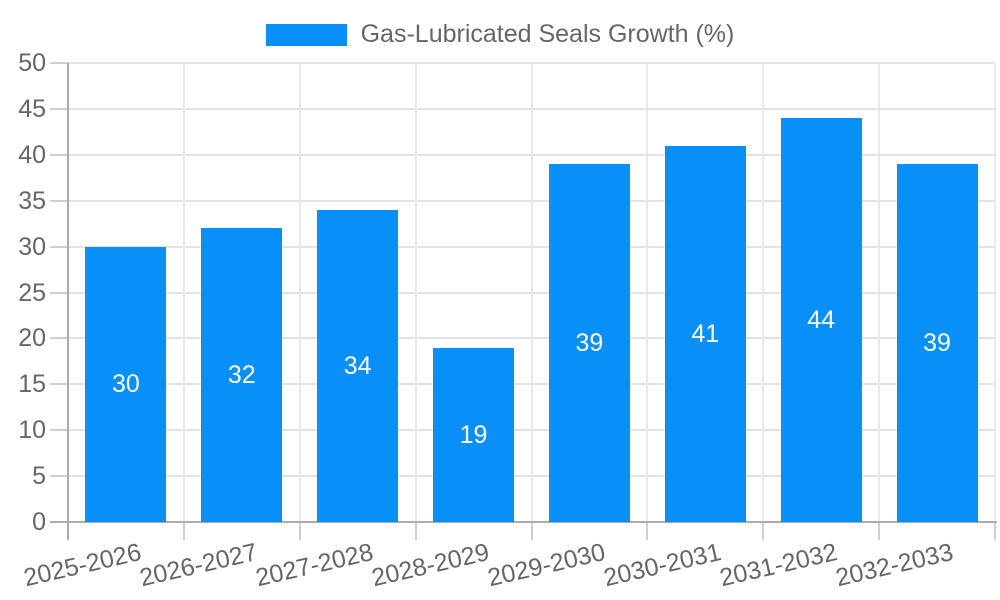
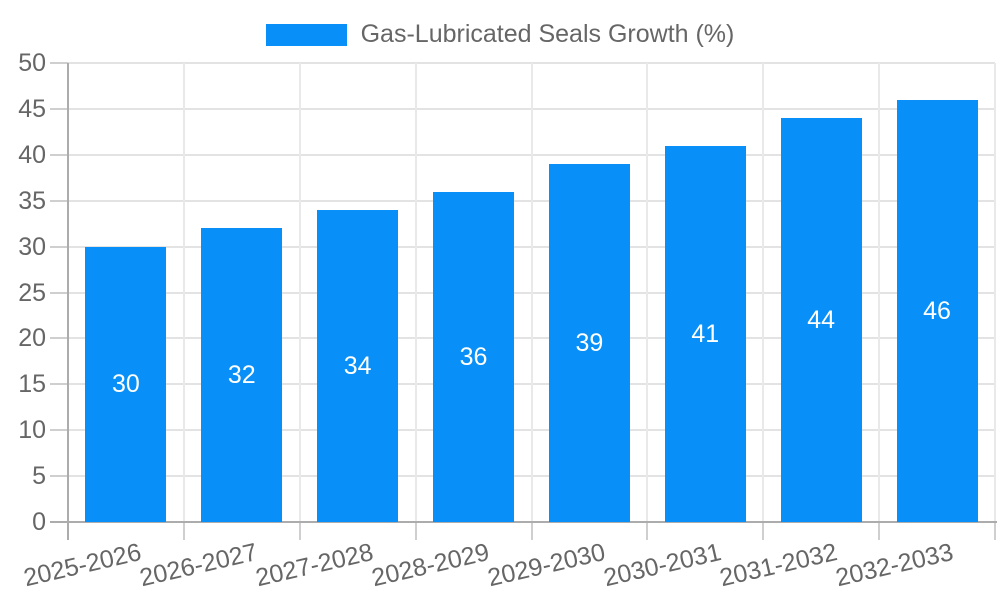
2028-2029: 19 -> 36
2032-2033: 39 -> 46
